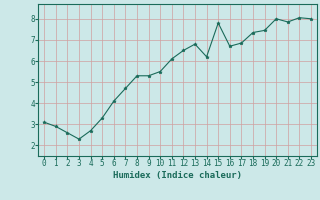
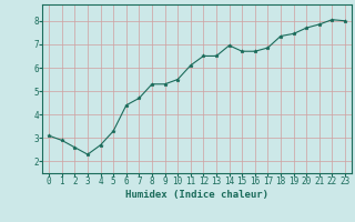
6: 4.10 -> 4.40
13: 6.80 -> 6.50
14: 6.20 -> 6.95
15: 7.80 -> 6.70
20: 8.00 -> 7.70
